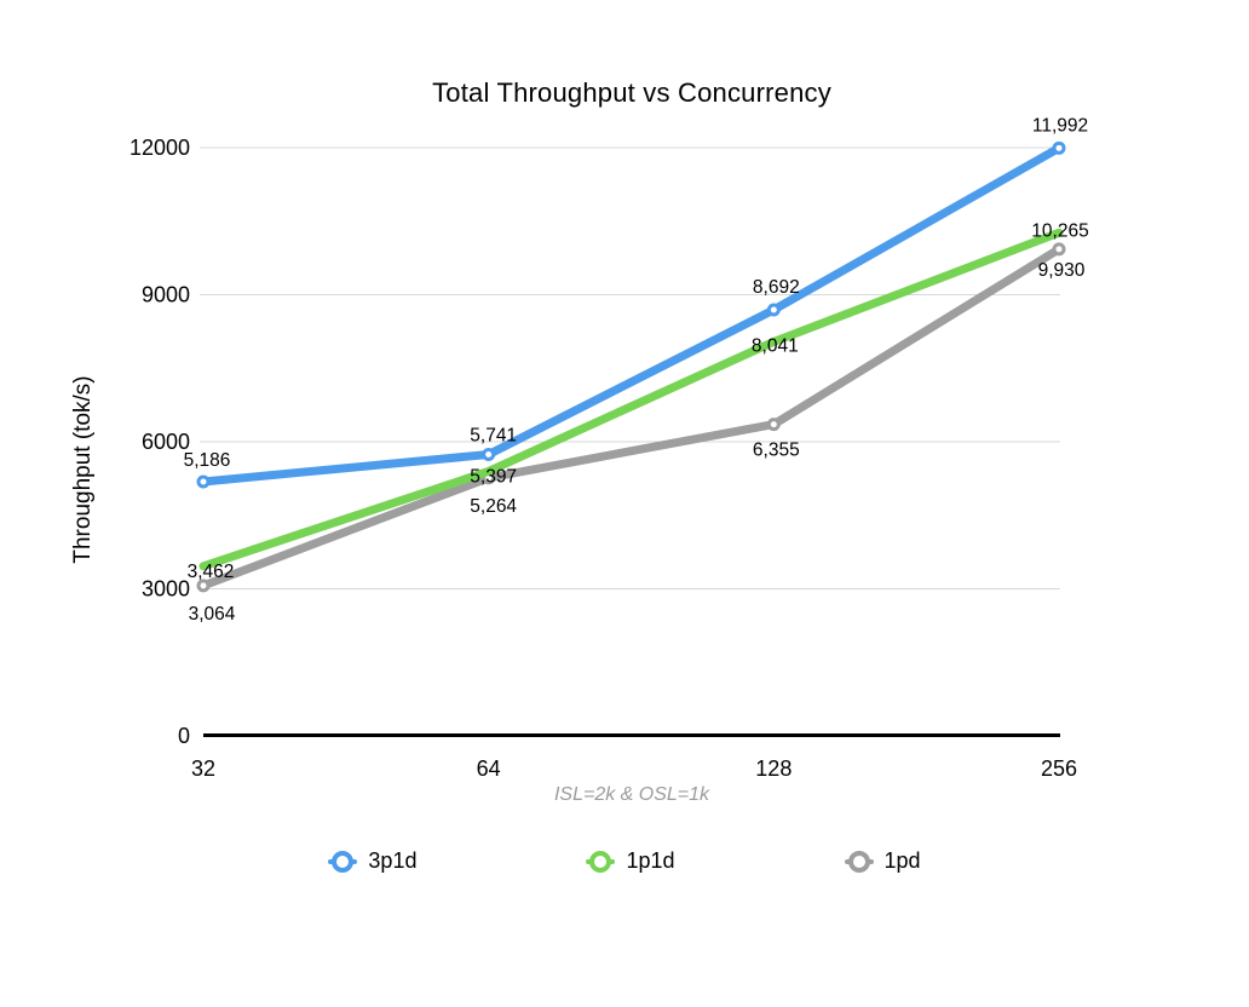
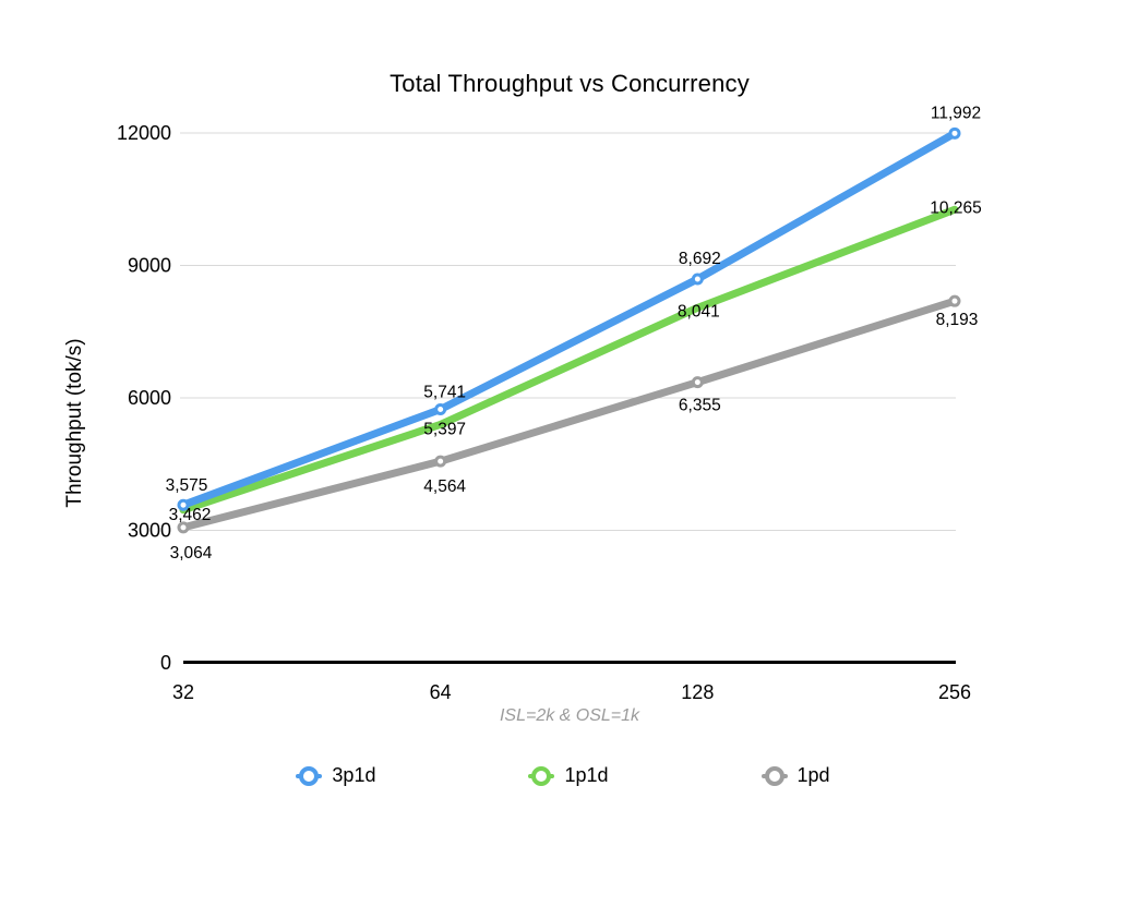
3p1d/32: 5,186 -> 3,575
1pd/64: 5,264 -> 4,564
1pd/256: 9,930 -> 8,193
